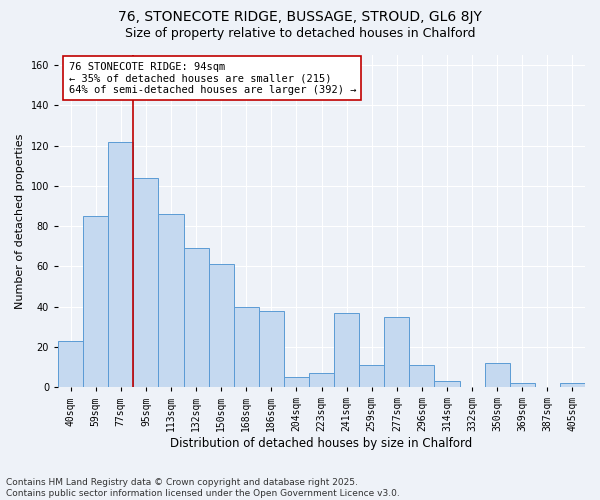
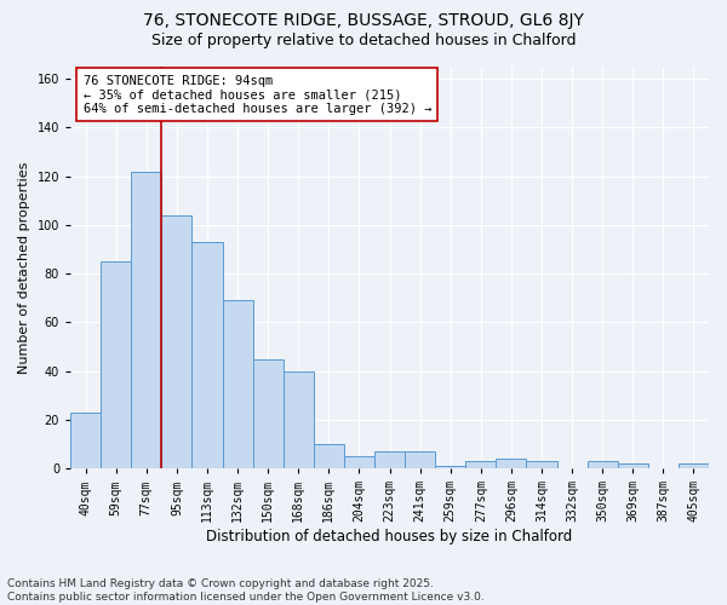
113sqm: 86 -> 93
150sqm: 61 -> 45
186sqm: 38 -> 10
241sqm: 37 -> 7
259sqm: 11 -> 1
277sqm: 35 -> 3
296sqm: 11 -> 4
350sqm: 12 -> 3
